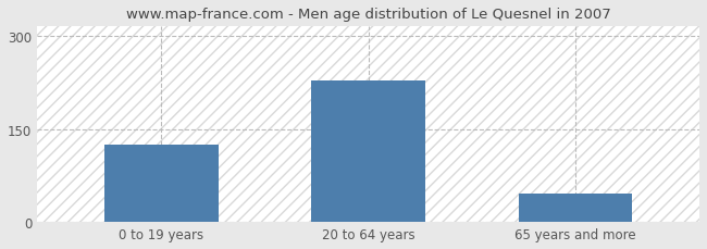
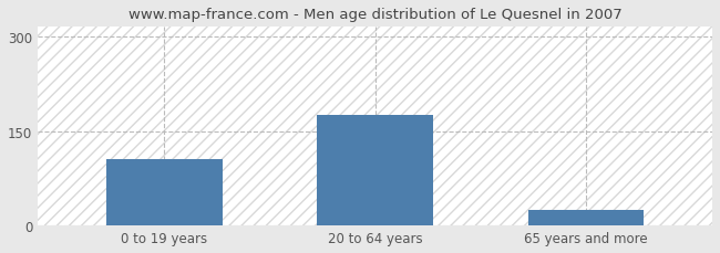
0 to 19 years: 124 -> 105
20 to 64 years: 228 -> 175
65 years and more: 46 -> 25
